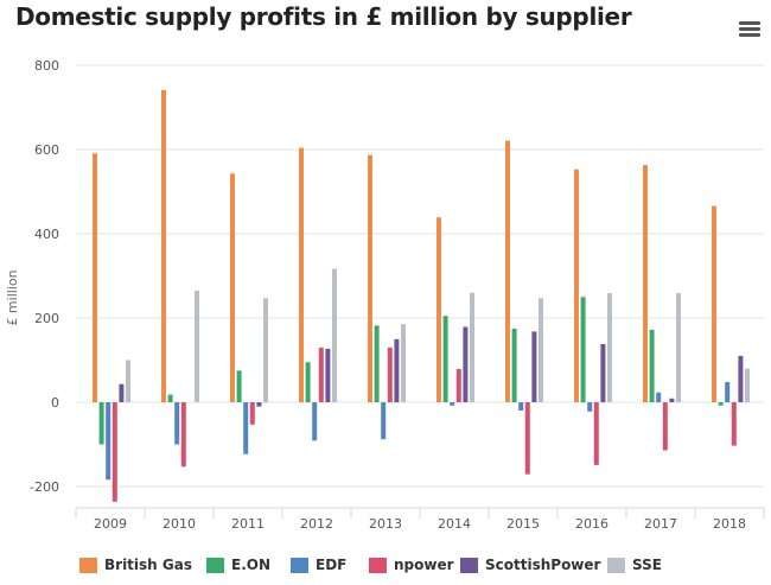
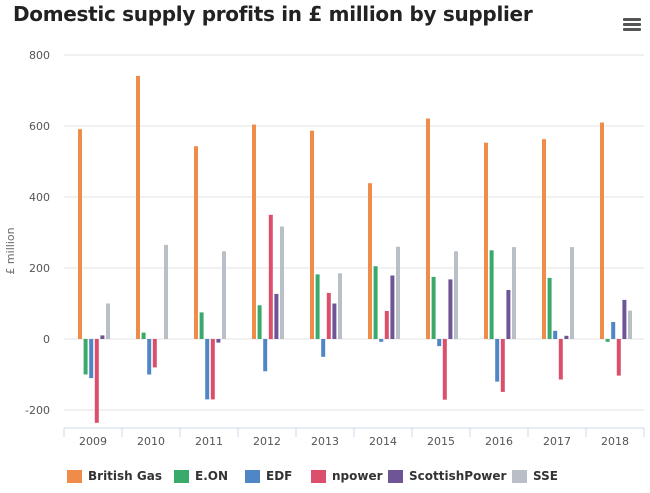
EDF/2009: -180 -> -110
ScottishPower/2009: 40 -> 10
npower/2010: -150 -> -80
EDF/2011: -120 -> -170
npower/2011: -50 -> -170
npower/2012: 130 -> 350
EDF/2013: -90 -> -50
ScottishPower/2013: 150 -> 100
EDF/2016: -20 -> -120
British Gas/2018: 470 -> 610
